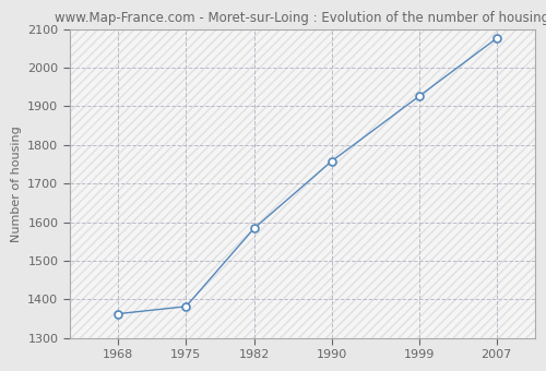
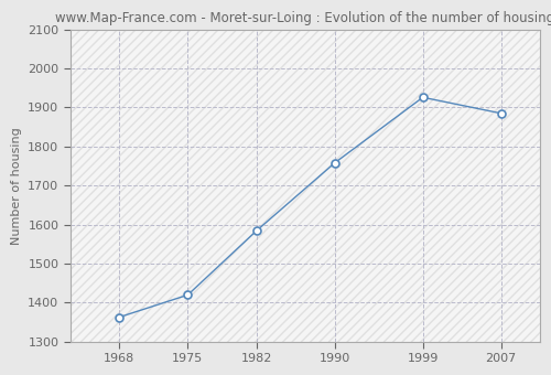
1975: 1382 -> 1420
2007: 2076 -> 1885
